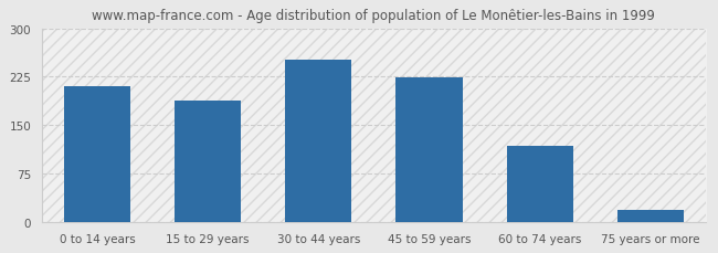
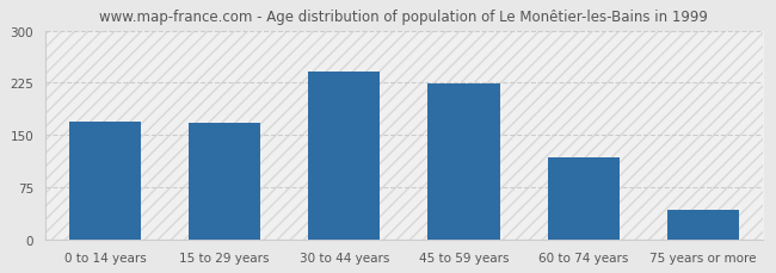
0 to 14 years: 210 -> 170
15 to 29 years: 188 -> 167
30 to 44 years: 252 -> 242
75 years or more: 18 -> 43
